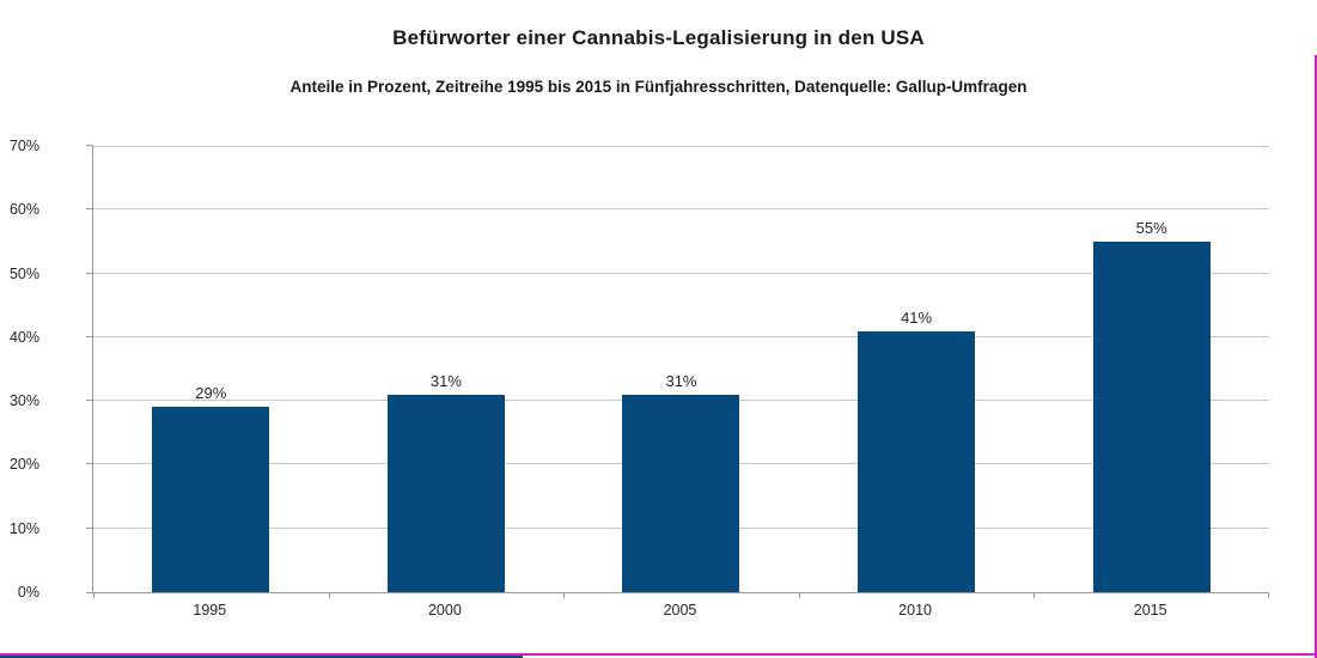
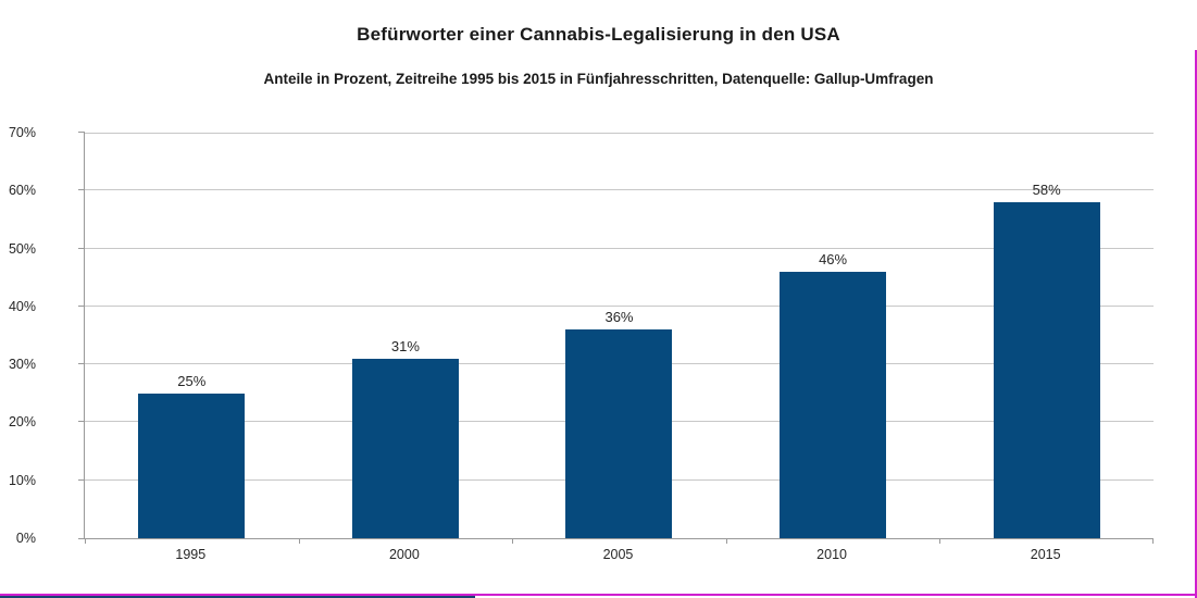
1995: 29% -> 25%
2005: 31% -> 36%
2010: 41% -> 46%
2015: 55% -> 58%
